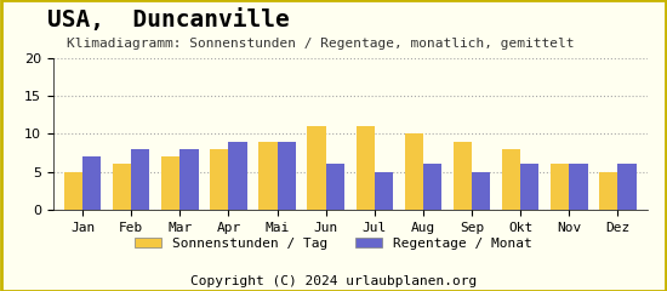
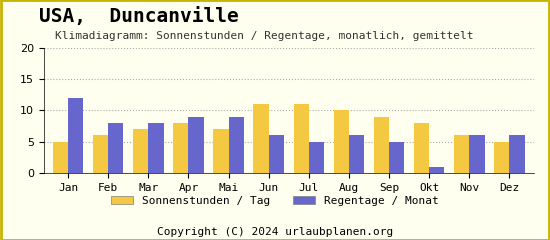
Regentage / Monat/Jan: 7 -> 12
Sonnenstunden / Tag/Mai: 9 -> 7
Regentage / Monat/Okt: 6 -> 1
